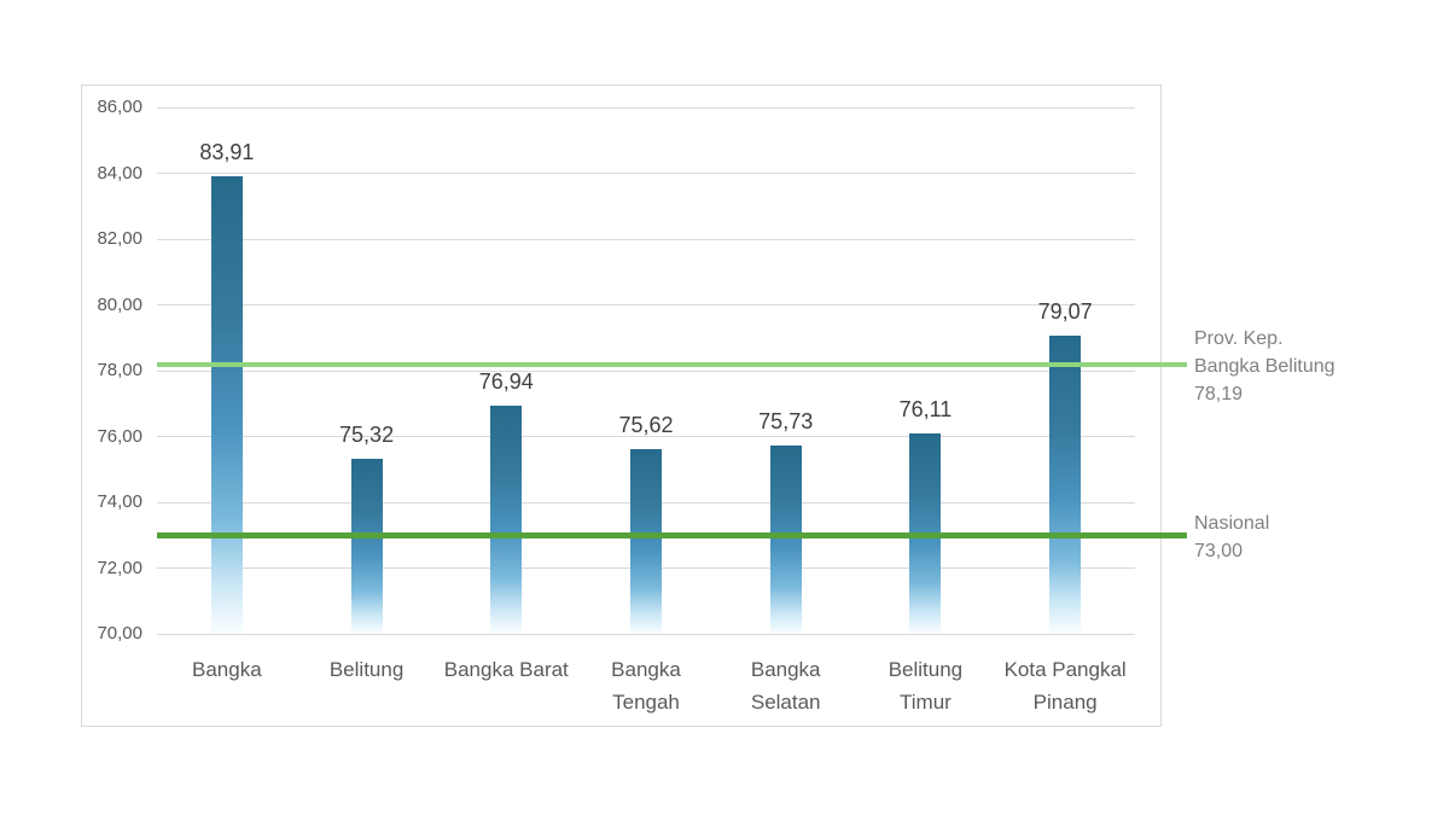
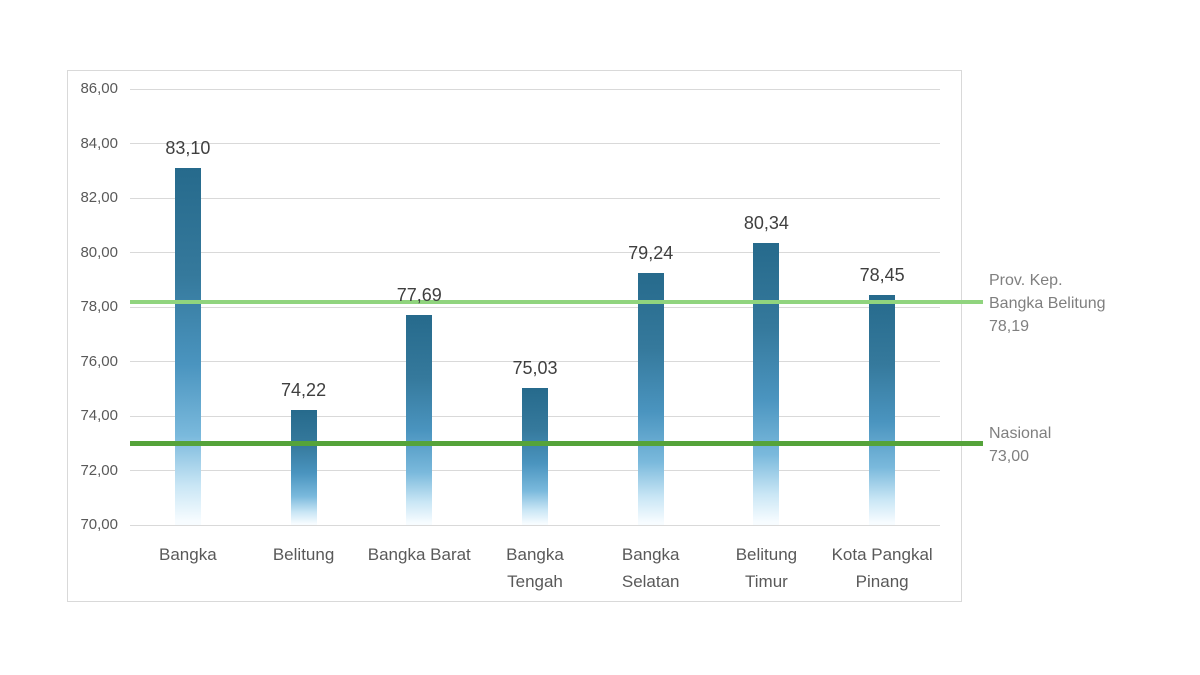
Bangka: 83,91 -> 83,10
Belitung: 75,32 -> 74,22
Bangka Barat: 76,94 -> 77,69
Bangka Tengah: 75,62 -> 75,03
Bangka Selatan: 75,73 -> 79,24
Belitung Timur: 76,11 -> 80,34
Kota Pangkal Pinang: 79,07 -> 78,45
